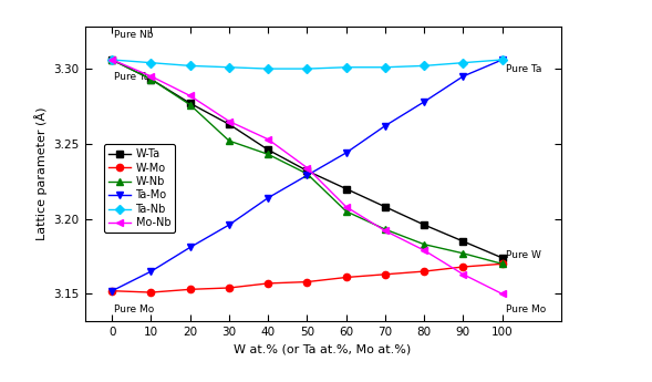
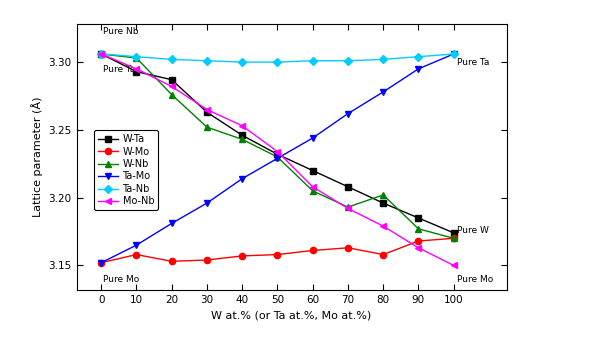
W-Mo/10: 3.151 -> 3.158
W-Nb/10: 3.293 -> 3.303
W-Ta/20: 3.277 -> 3.287
W-Mo/80: 3.165 -> 3.158
W-Nb/80: 3.183 -> 3.202
